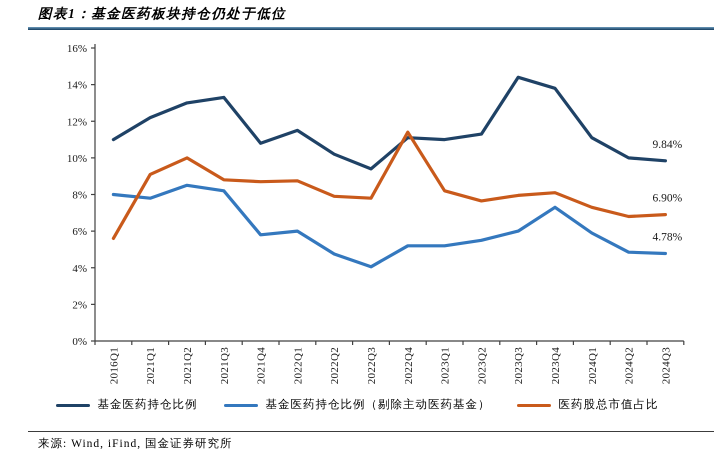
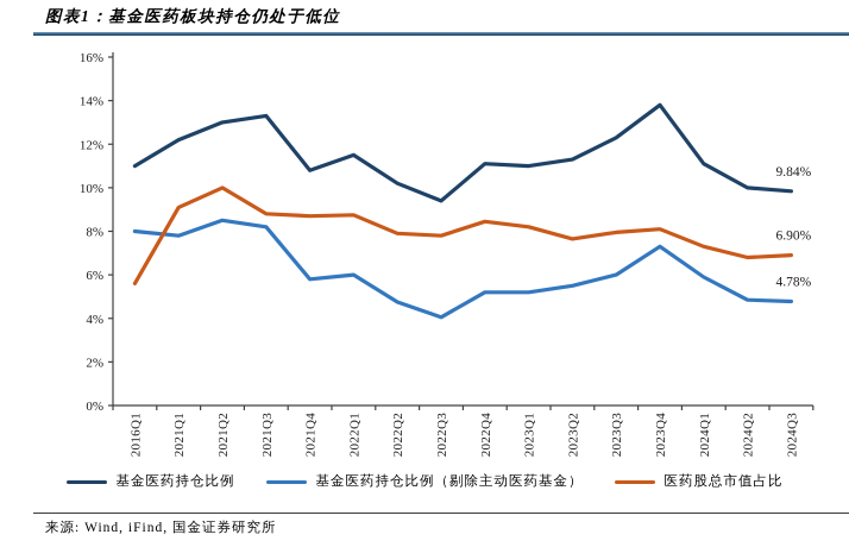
医药股总市值占比/2022Q4: 11.4% -> 8.4%
基金医药持仓比例/2023Q3: 14.4% -> 12.3%
